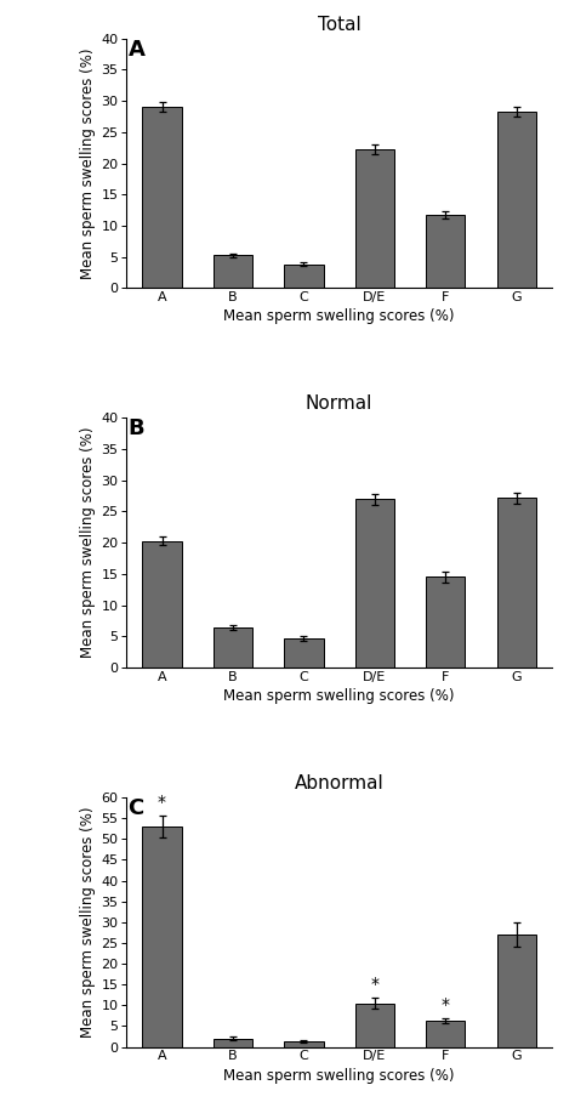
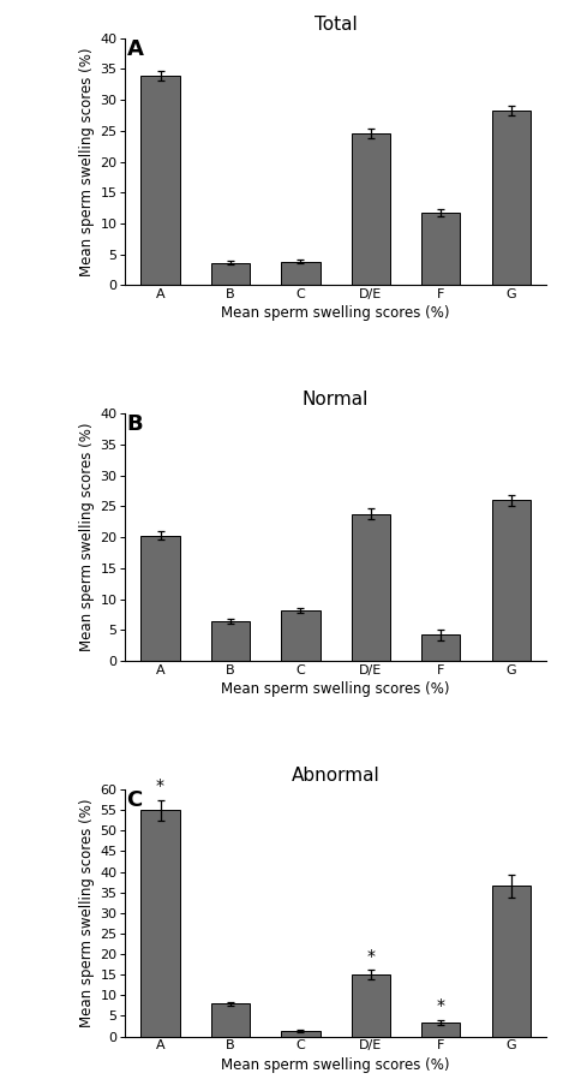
Total/A: 29.0 -> 34.0
Total/B: 5.3 -> 3.6
Total/D/E: 22.3 -> 24.6
Normal/C: 4.7 -> 8.2
Normal/D/E: 27.0 -> 23.8
Normal/F: 14.5 -> 4.2
Normal/G: 27.2 -> 26.0
Abnormal/A: 53.0 -> 55.0
Abnormal/B: 2.0 -> 8.0
Abnormal/D/E: 10.5 -> 15.0
Abnormal/F: 6.2 -> 3.5
Abnormal/G: 27.0 -> 36.5
